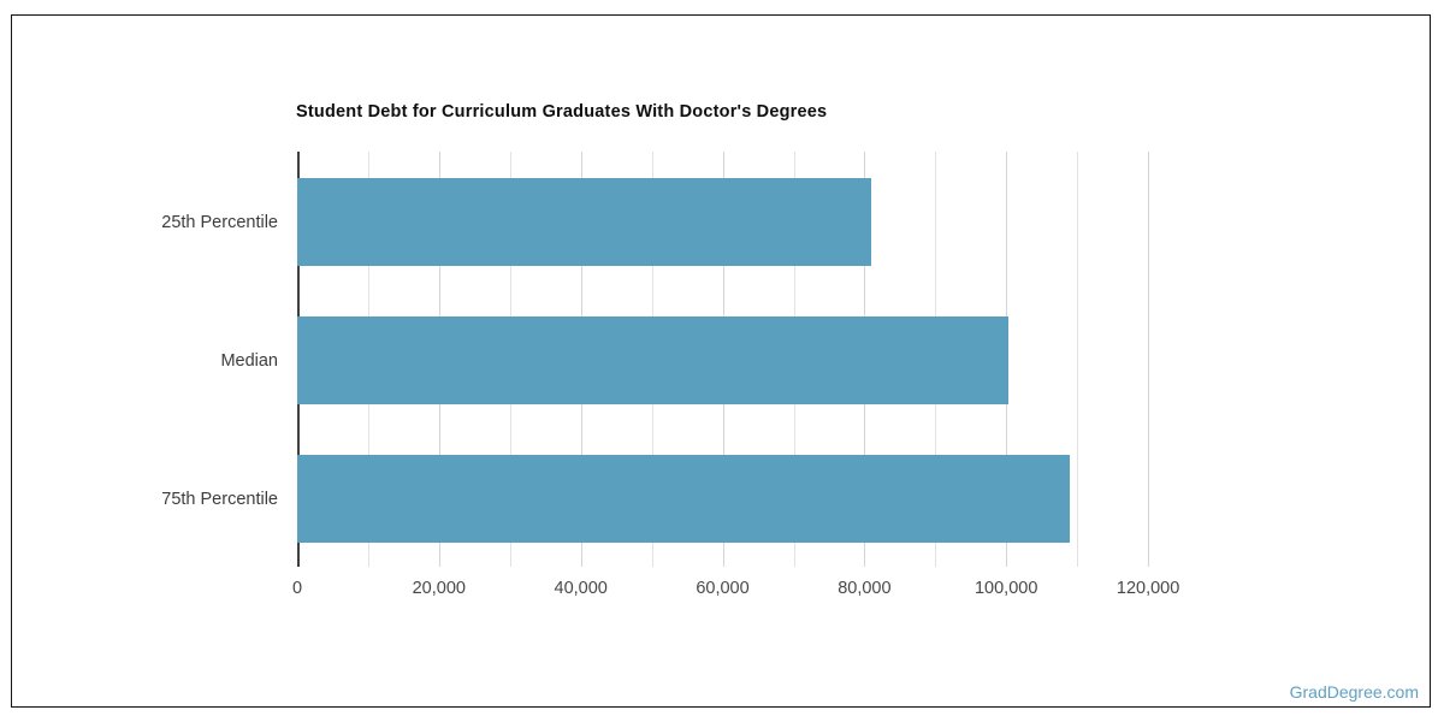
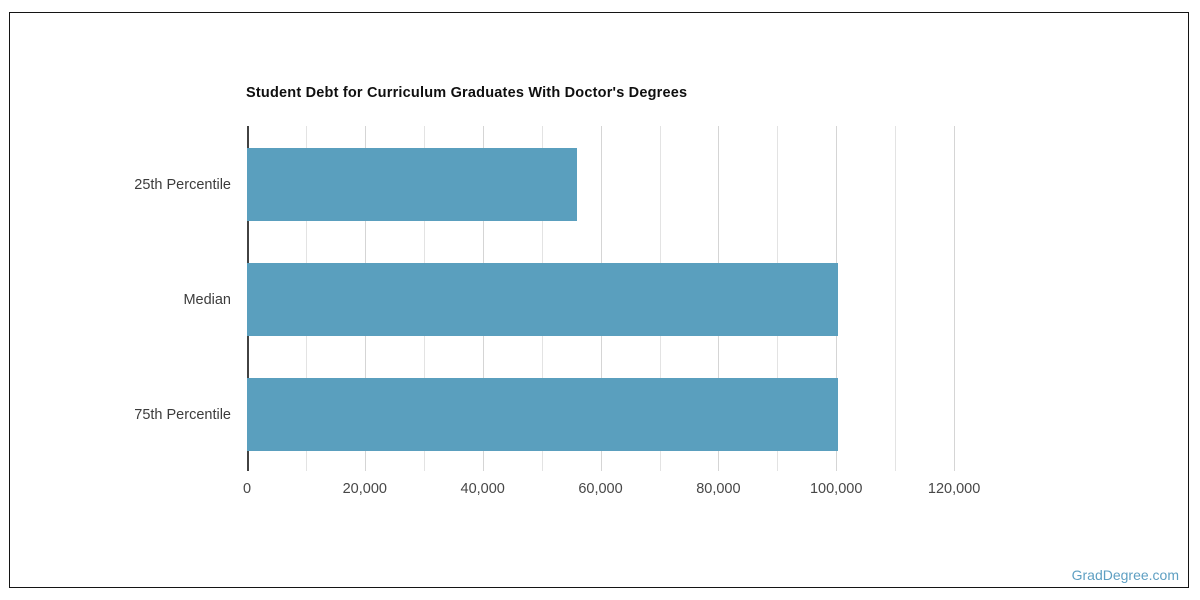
25th Percentile: 81000 -> 56000
75th Percentile: 109000 -> 100000
